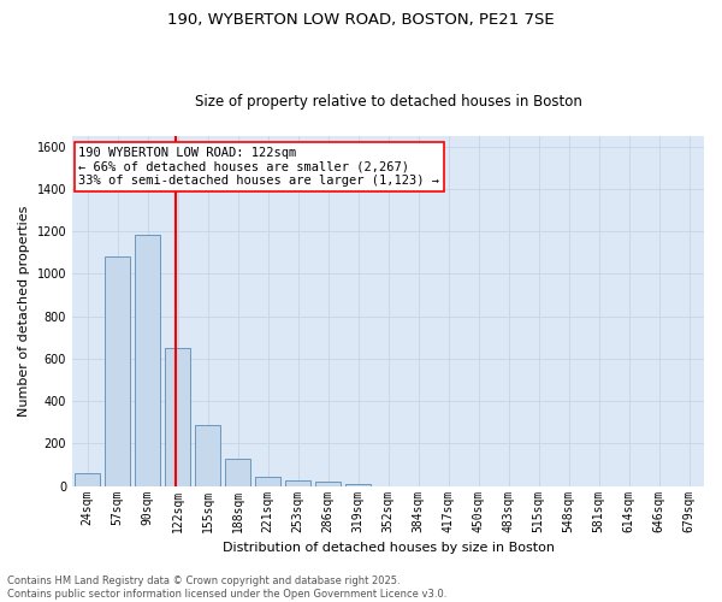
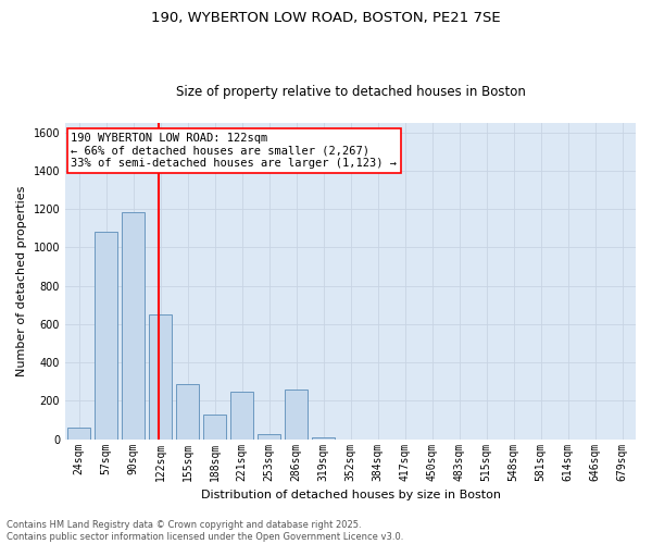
221sqm: 40 -> 250
286sqm: 20 -> 260
